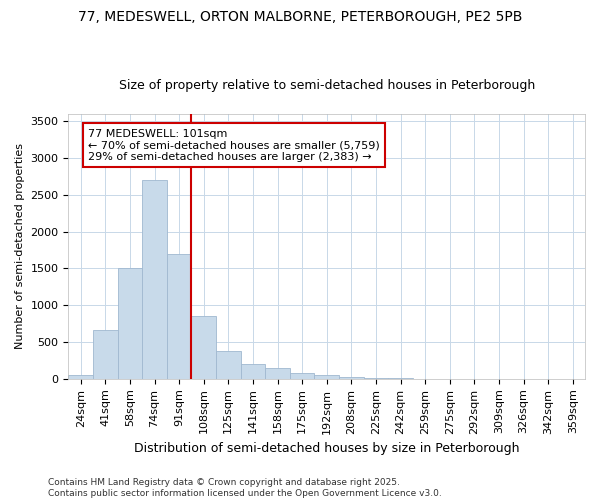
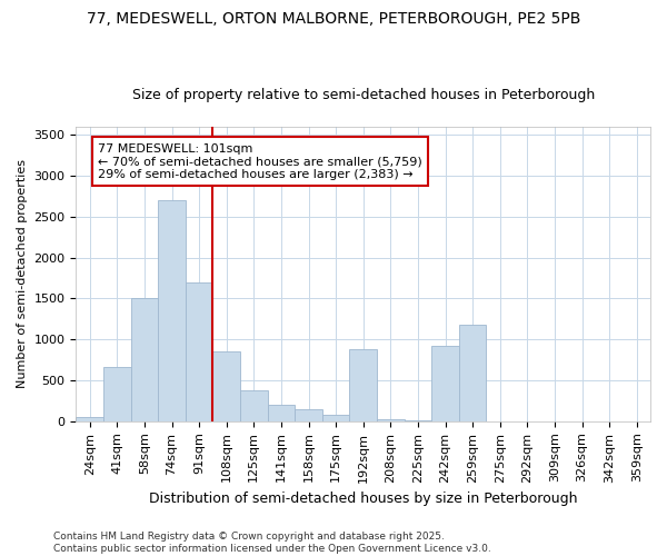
192sqm: 50 -> 880
242sqm: 0 -> 920
259sqm: 0 -> 1180
